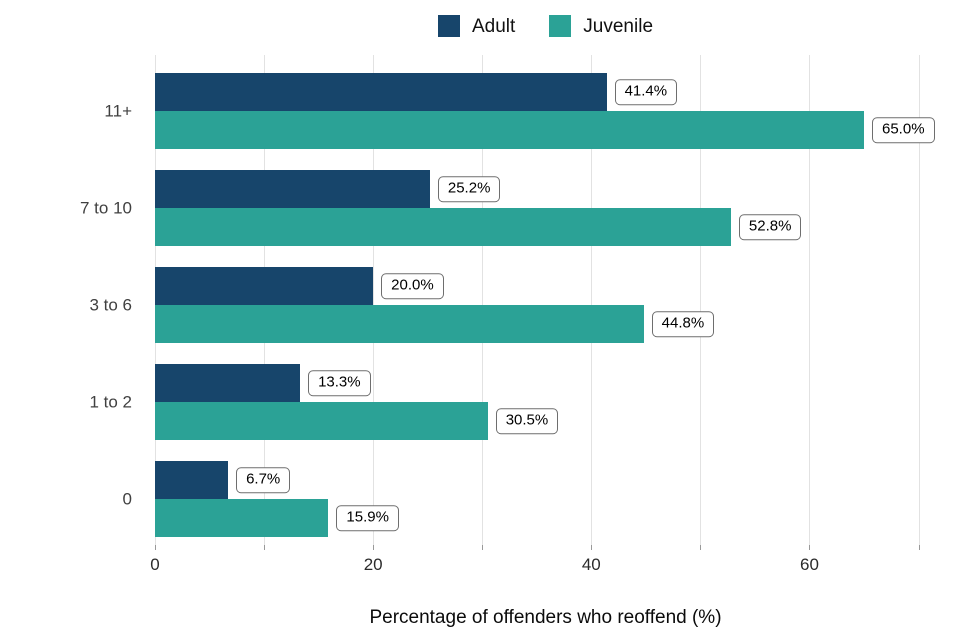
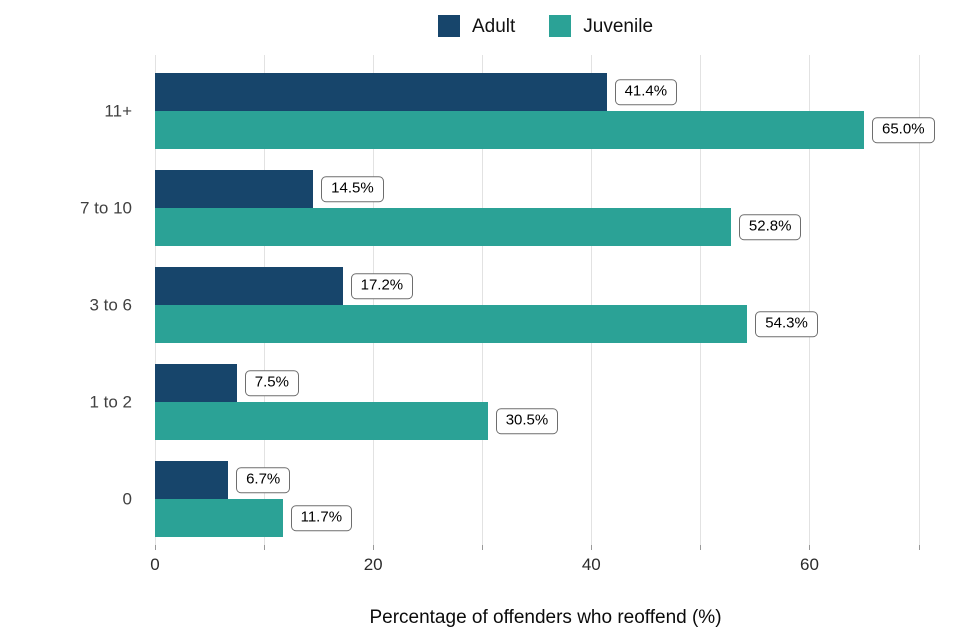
Adult/7 to 10: 25.2% -> 14.5%
Adult/3 to 6: 20.0% -> 17.2%
Juvenile/3 to 6: 44.8% -> 54.3%
Adult/1 to 2: 13.3% -> 7.5%
Juvenile/0: 15.9% -> 11.7%
